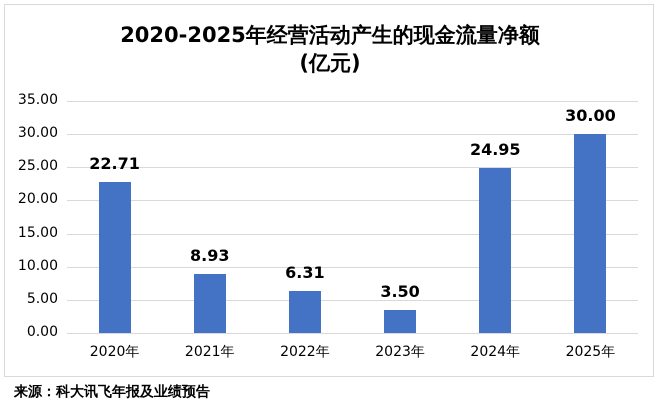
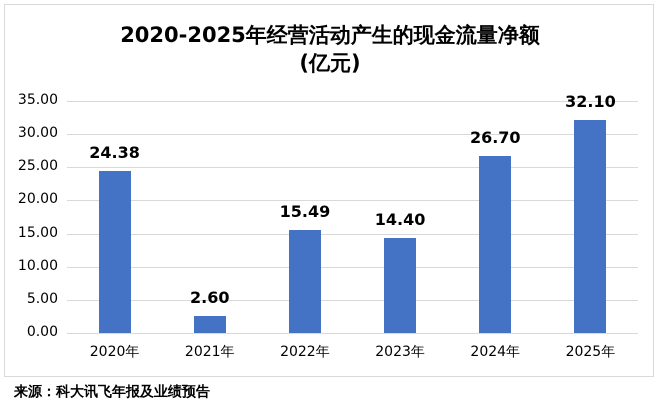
2020年: 22.71 -> 24.38
2021年: 8.93 -> 2.60
2022年: 6.31 -> 15.49
2023年: 3.50 -> 14.40
2024年: 24.95 -> 26.70
2025年: 30.00 -> 32.10
